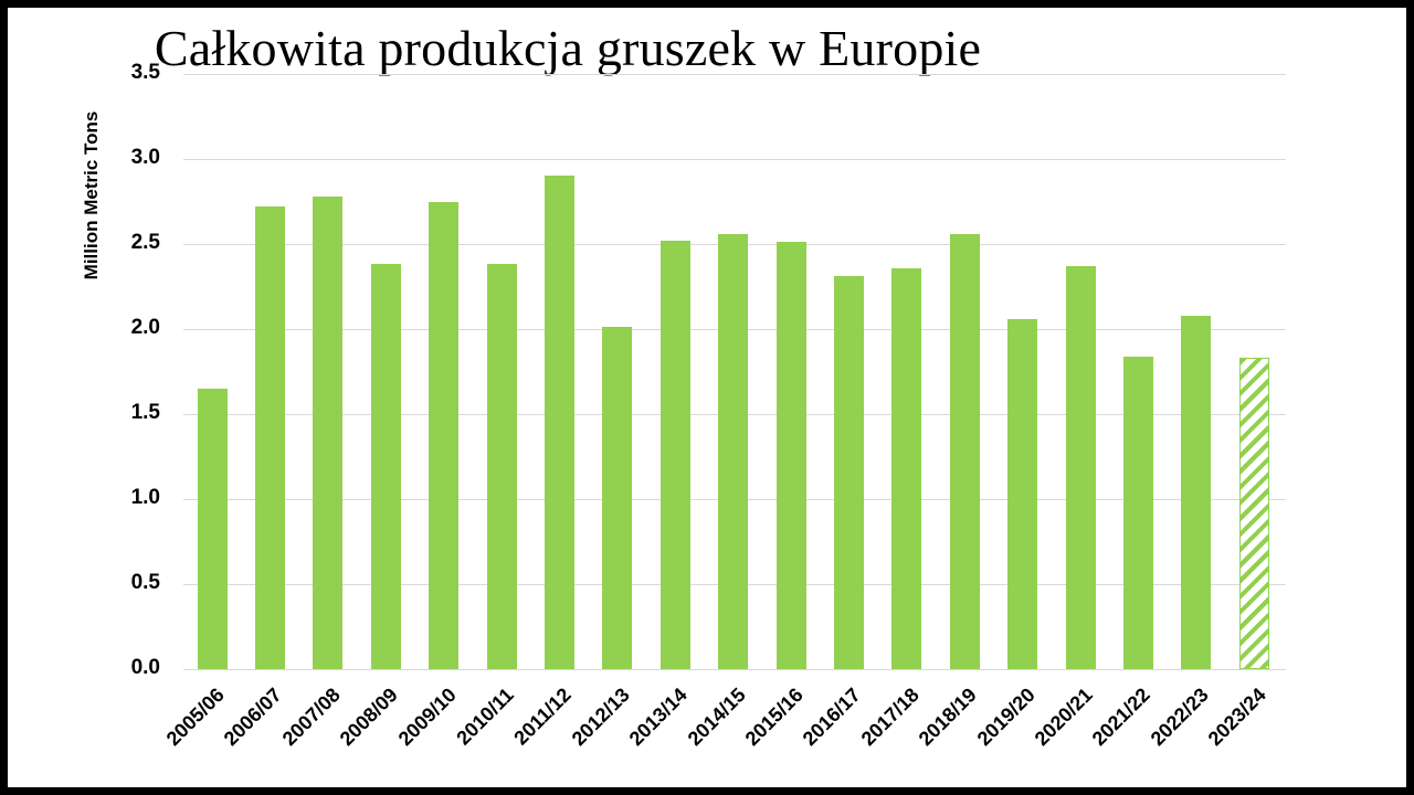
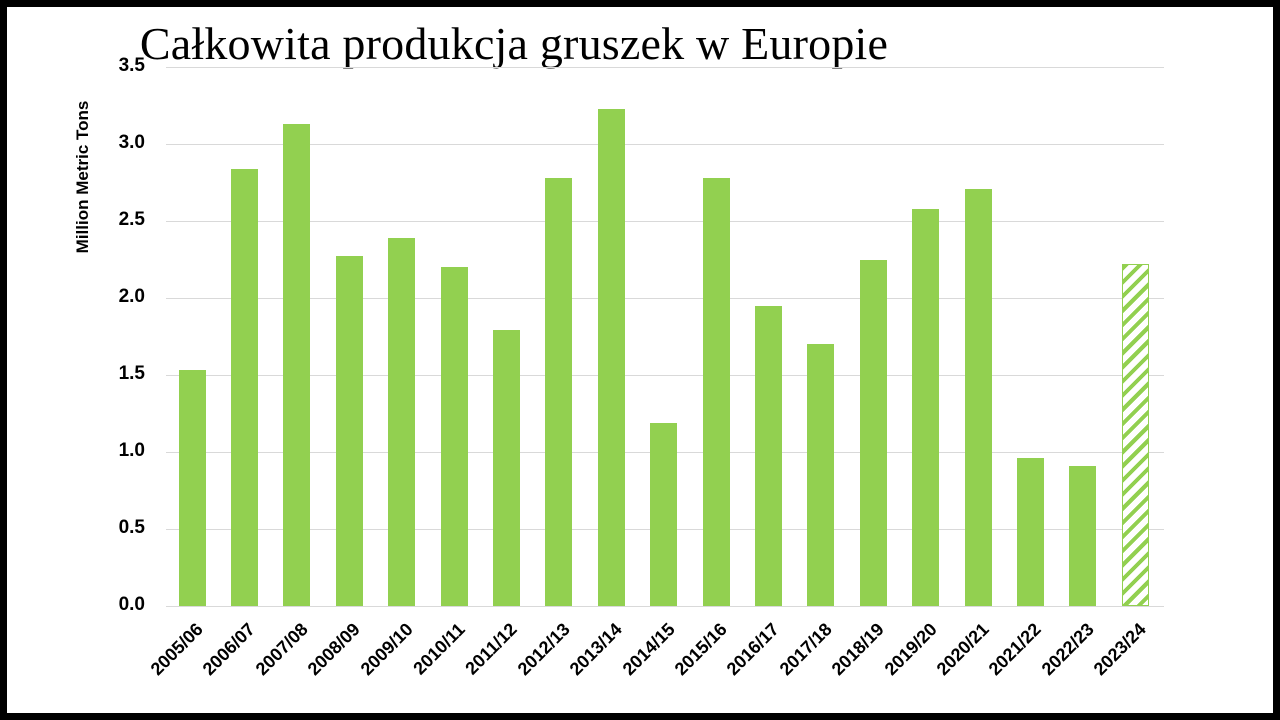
2005/06: 1.65 -> 1.53
2006/07: 2.72 -> 2.84
2007/08: 2.78 -> 3.13
2008/09: 2.38 -> 2.27
2009/10: 2.75 -> 2.39
2010/11: 2.38 -> 2.20
2011/12: 2.90 -> 1.79
2012/13: 2.01 -> 2.78
2013/14: 2.52 -> 3.23
2014/15: 2.56 -> 1.19
2015/16: 2.51 -> 2.78
2016/17: 2.31 -> 1.95
2017/18: 2.36 -> 1.70
2018/19: 2.56 -> 2.25
2019/20: 2.06 -> 2.58
2020/21: 2.37 -> 2.71
2021/22: 1.84 -> 0.96
2022/23: 2.08 -> 0.91
2023/24: 1.83 -> 2.22
